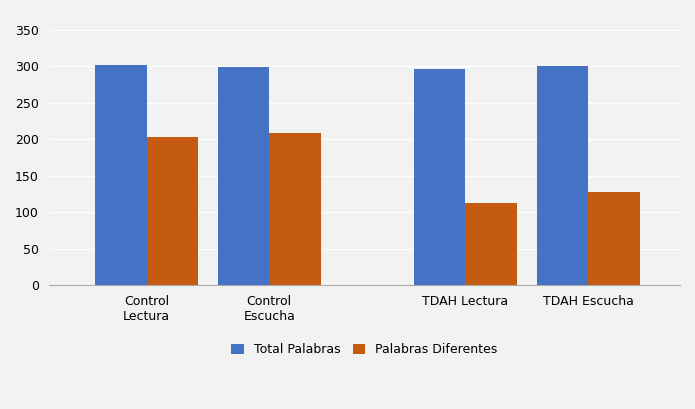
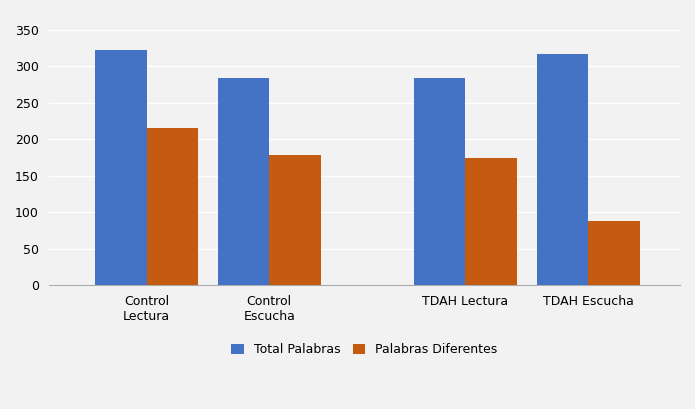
Total Palabras/Control Lectura: 302 -> 322
Palabras Diferentes/Control Lectura: 203 -> 216
Total Palabras/Control Escucha: 299 -> 284
Palabras Diferentes/Control Escucha: 209 -> 178
Total Palabras/TDAH Lectura: 296 -> 284
Palabras Diferentes/TDAH Lectura: 112 -> 174
Total Palabras/TDAH Escucha: 300 -> 316
Palabras Diferentes/TDAH Escucha: 128 -> 88
